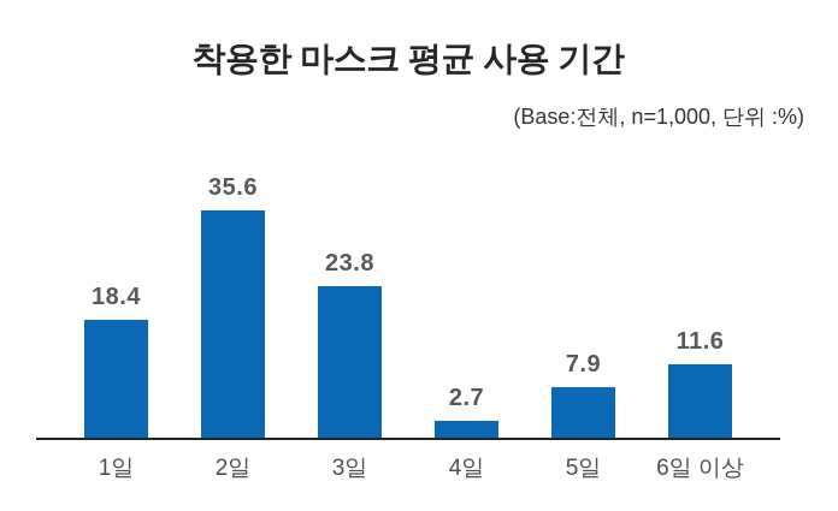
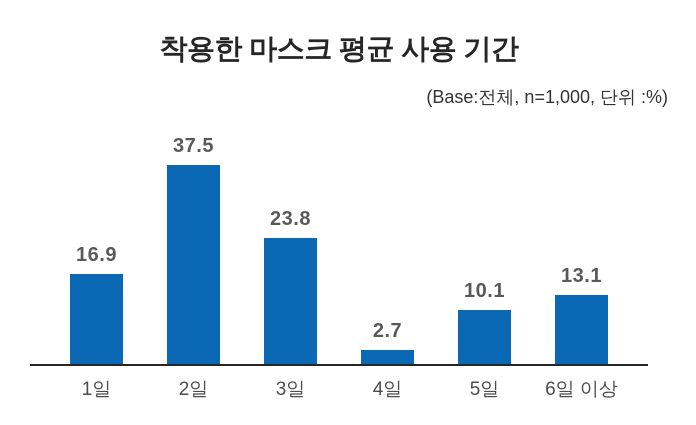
1일: 18.4 -> 16.9
2일: 35.6 -> 37.5
5일: 7.9 -> 10.1
6일 이상: 11.6 -> 13.1
